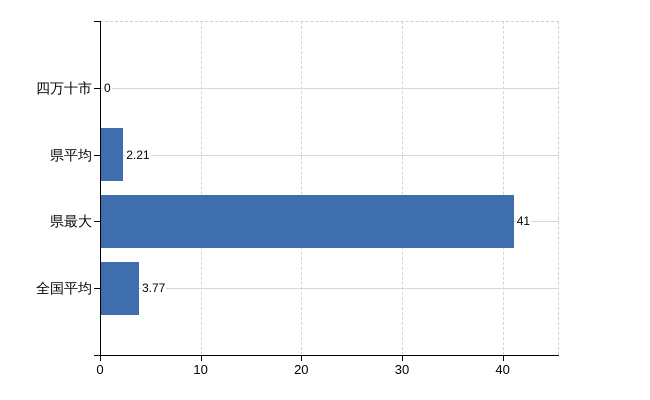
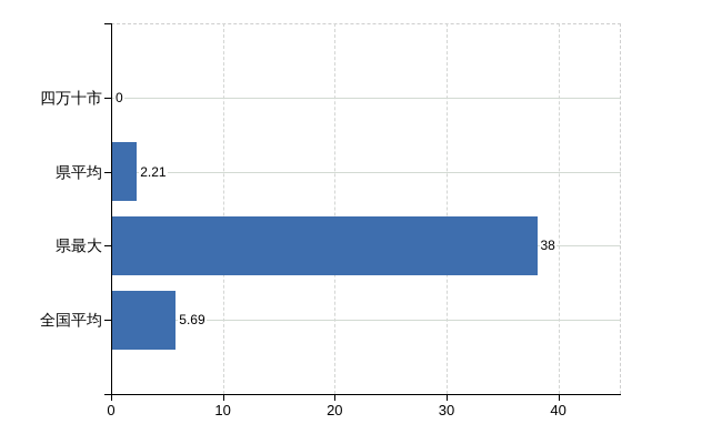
県最大: 41 -> 38
全国平均: 3.77 -> 5.69
